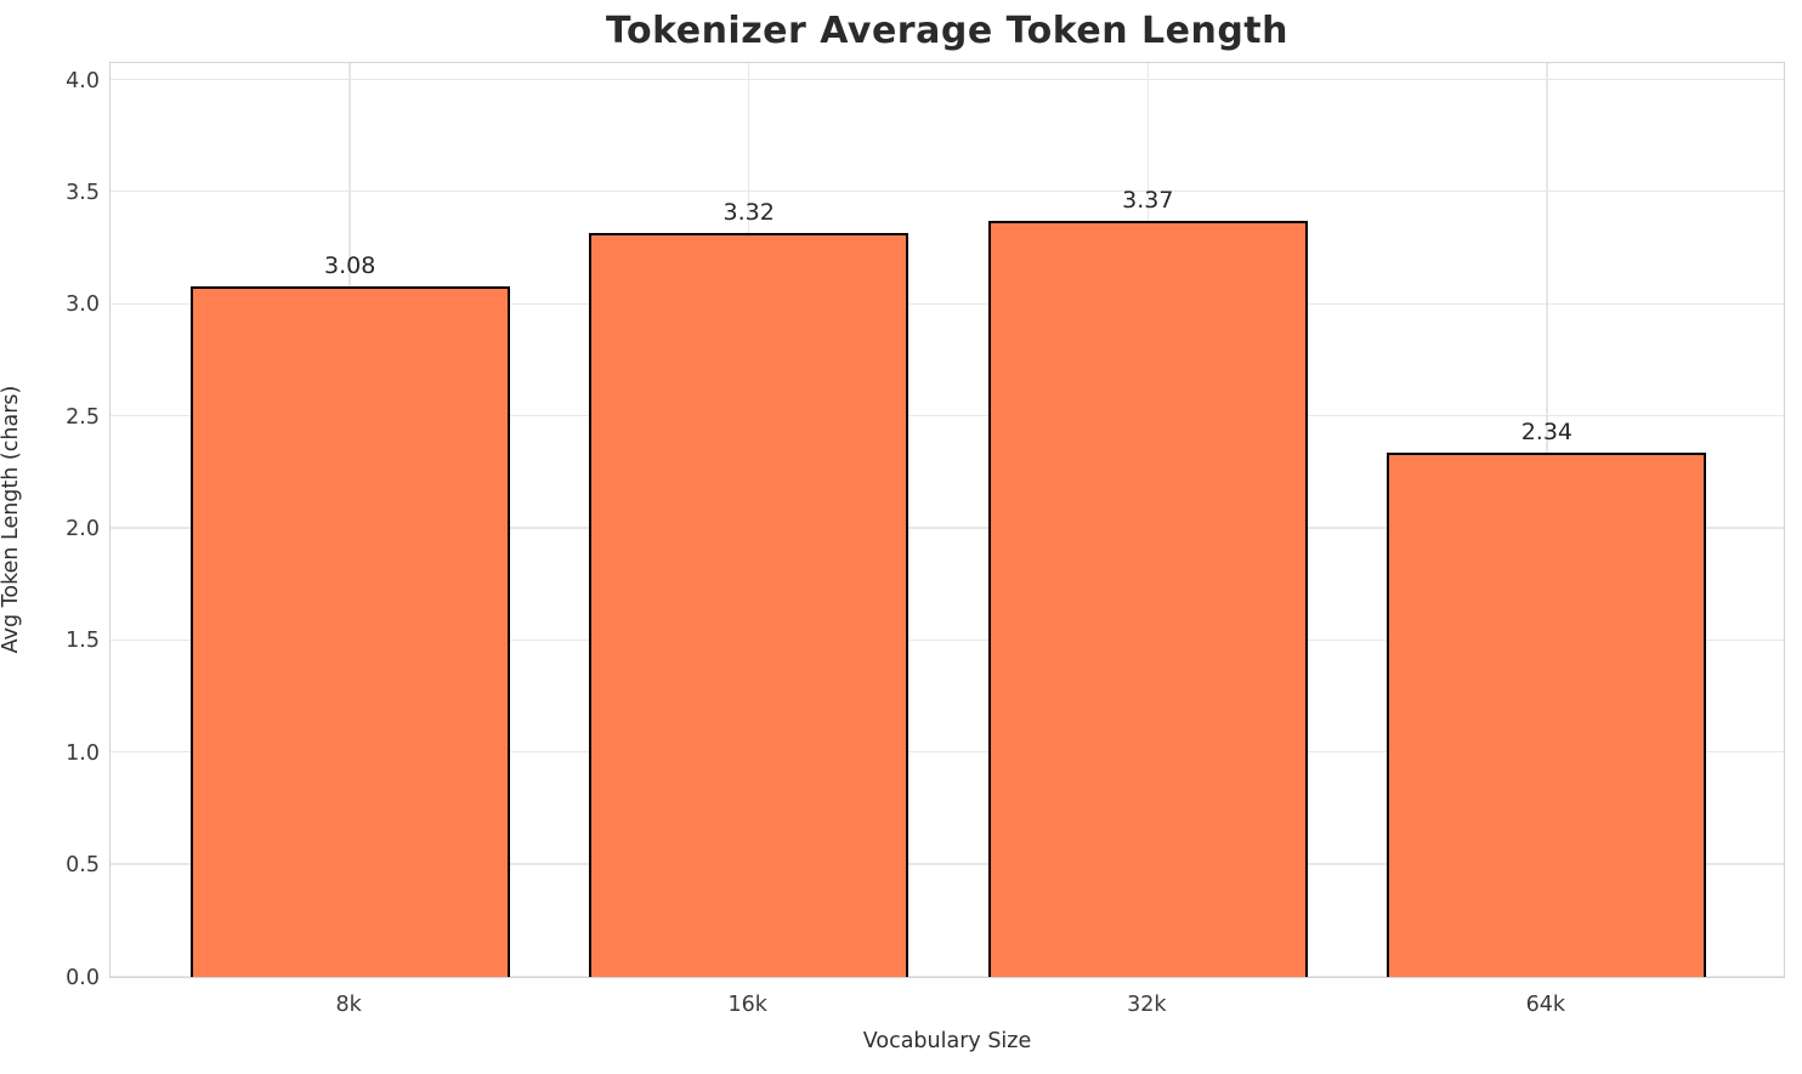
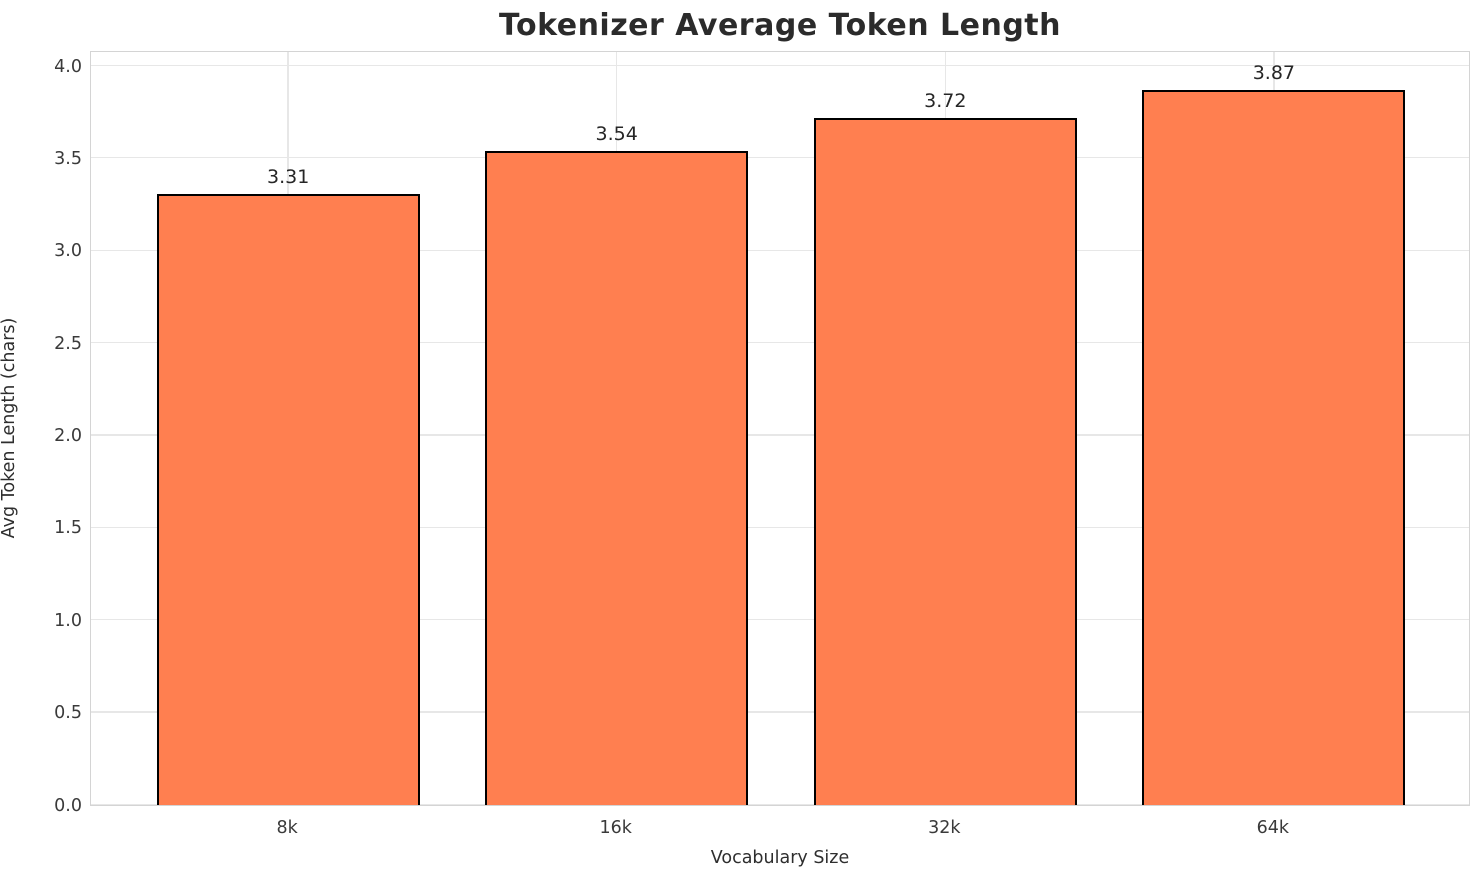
8k: 3.08 -> 3.31
16k: 3.32 -> 3.54
32k: 3.37 -> 3.72
64k: 2.34 -> 3.87
